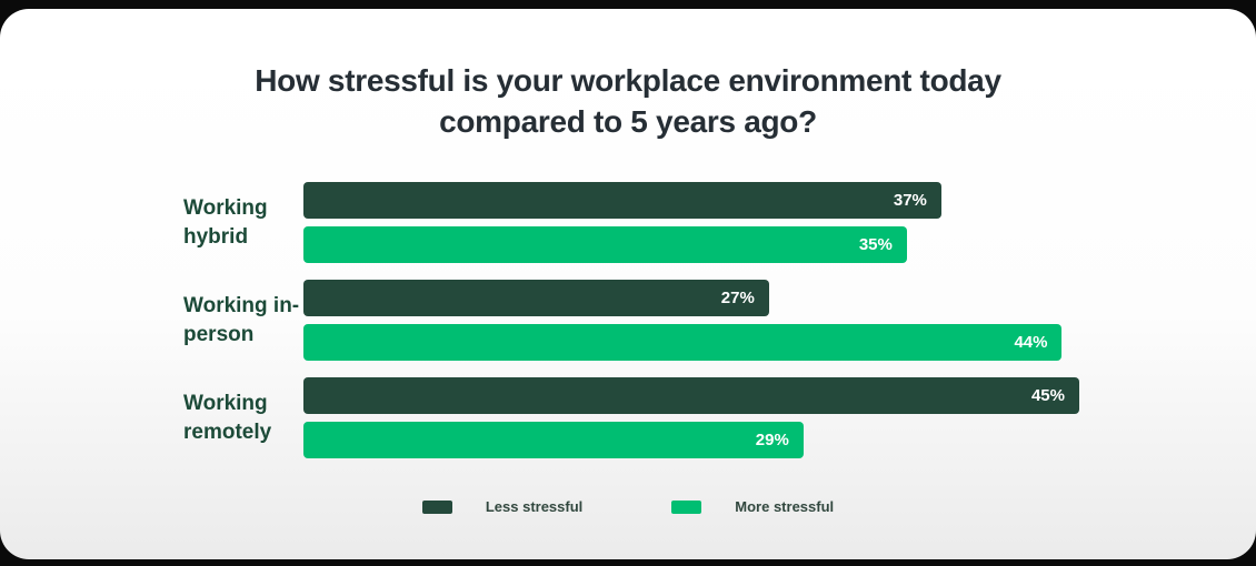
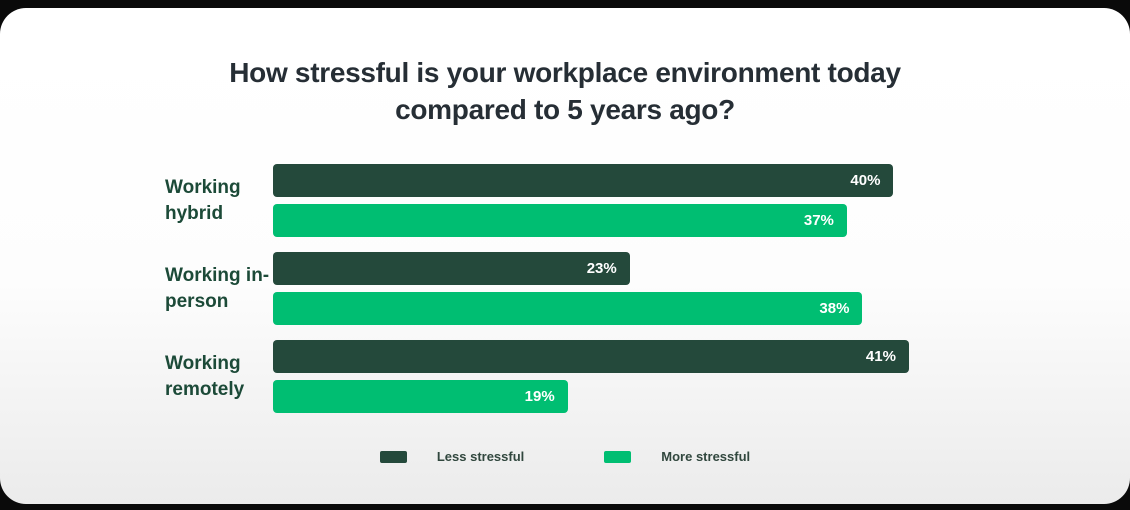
Less stressful/Working hybrid: 37% -> 40%
More stressful/Working hybrid: 35% -> 37%
Less stressful/Working in-person: 27% -> 23%
More stressful/Working in-person: 44% -> 38%
Less stressful/Working remotely: 45% -> 41%
More stressful/Working remotely: 29% -> 19%
